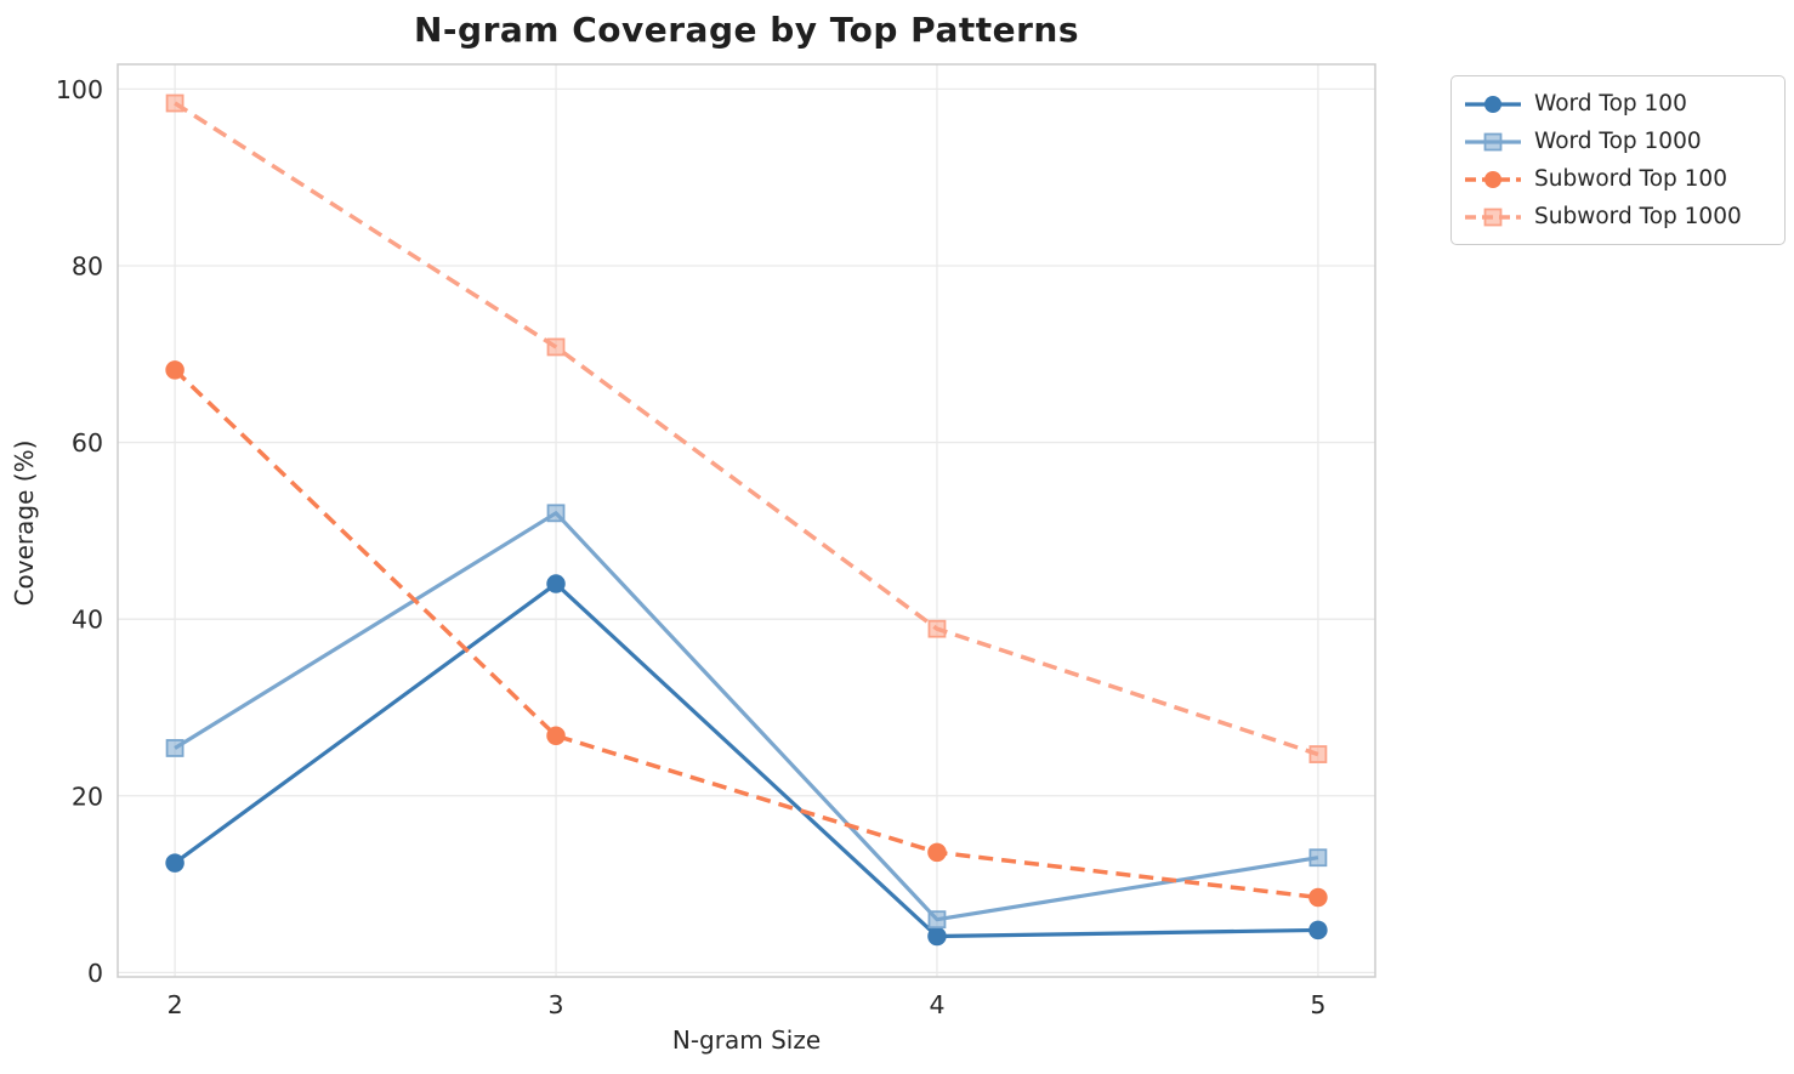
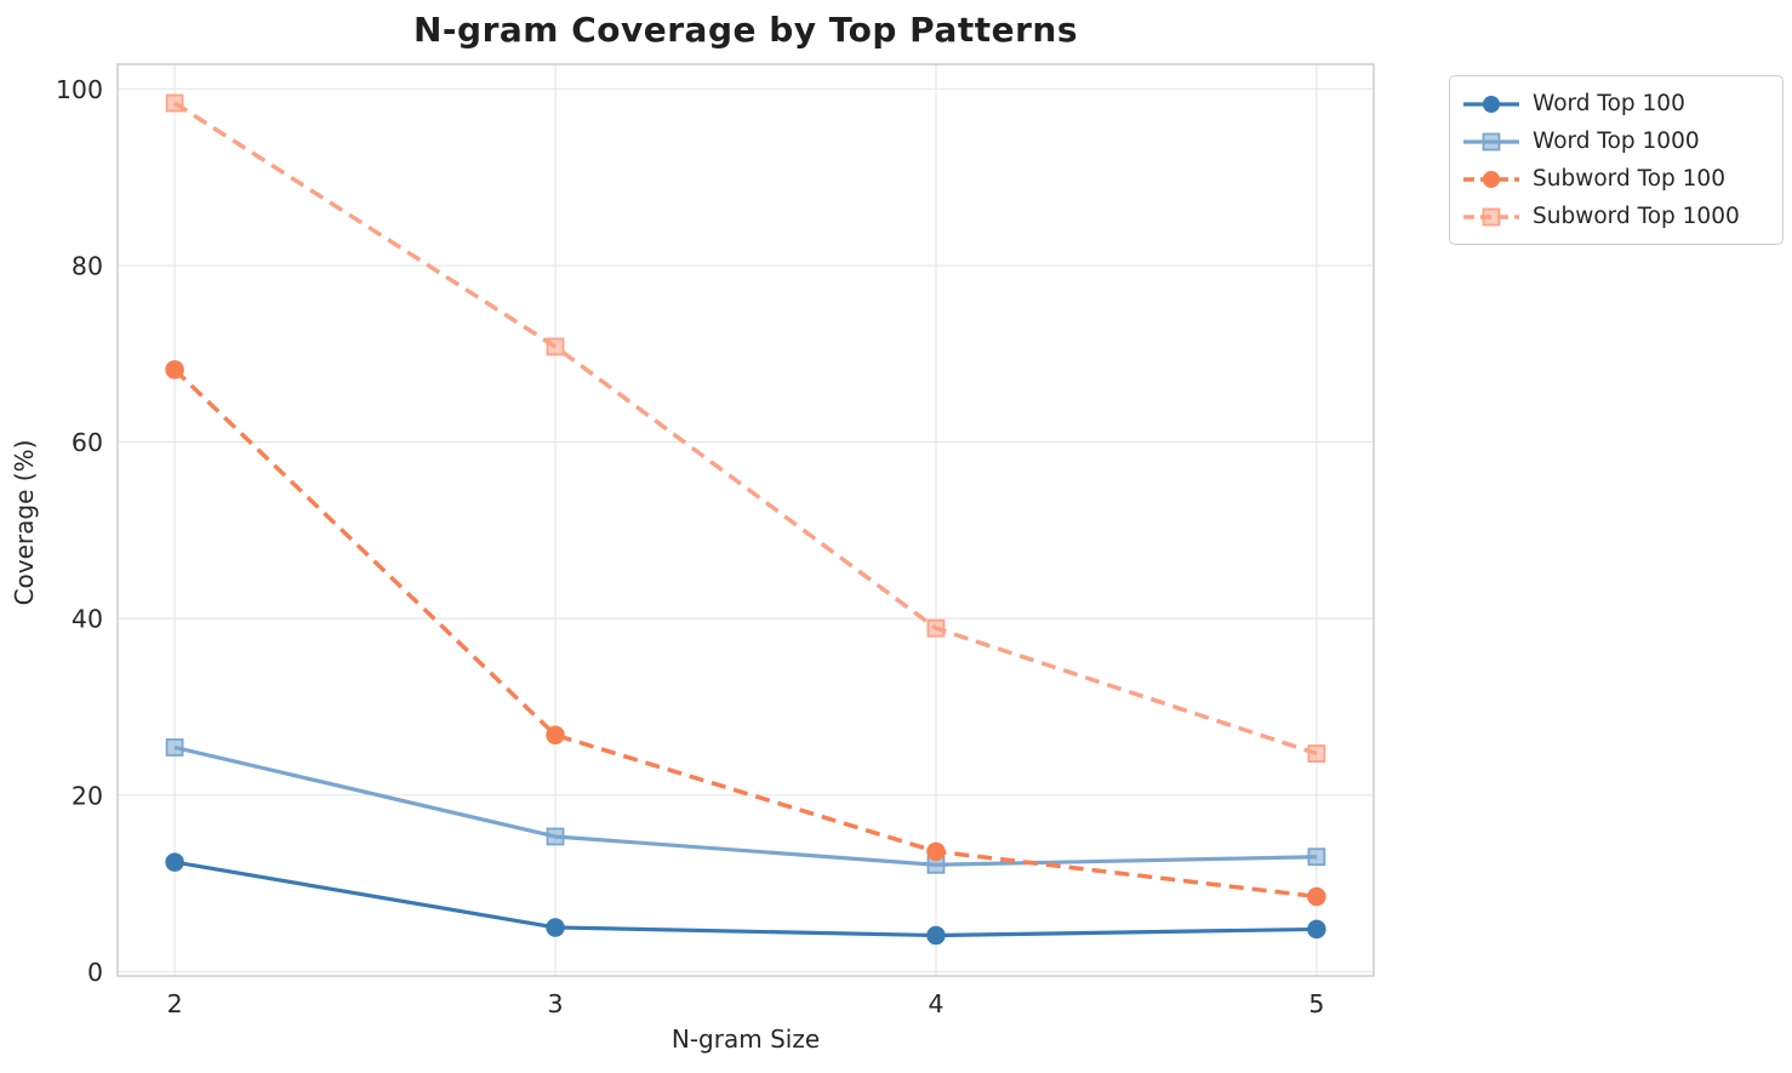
Word Top 100/3: 44 -> 5
Word Top 1000/3: 52 -> 15
Word Top 1000/4: 6 -> 12
